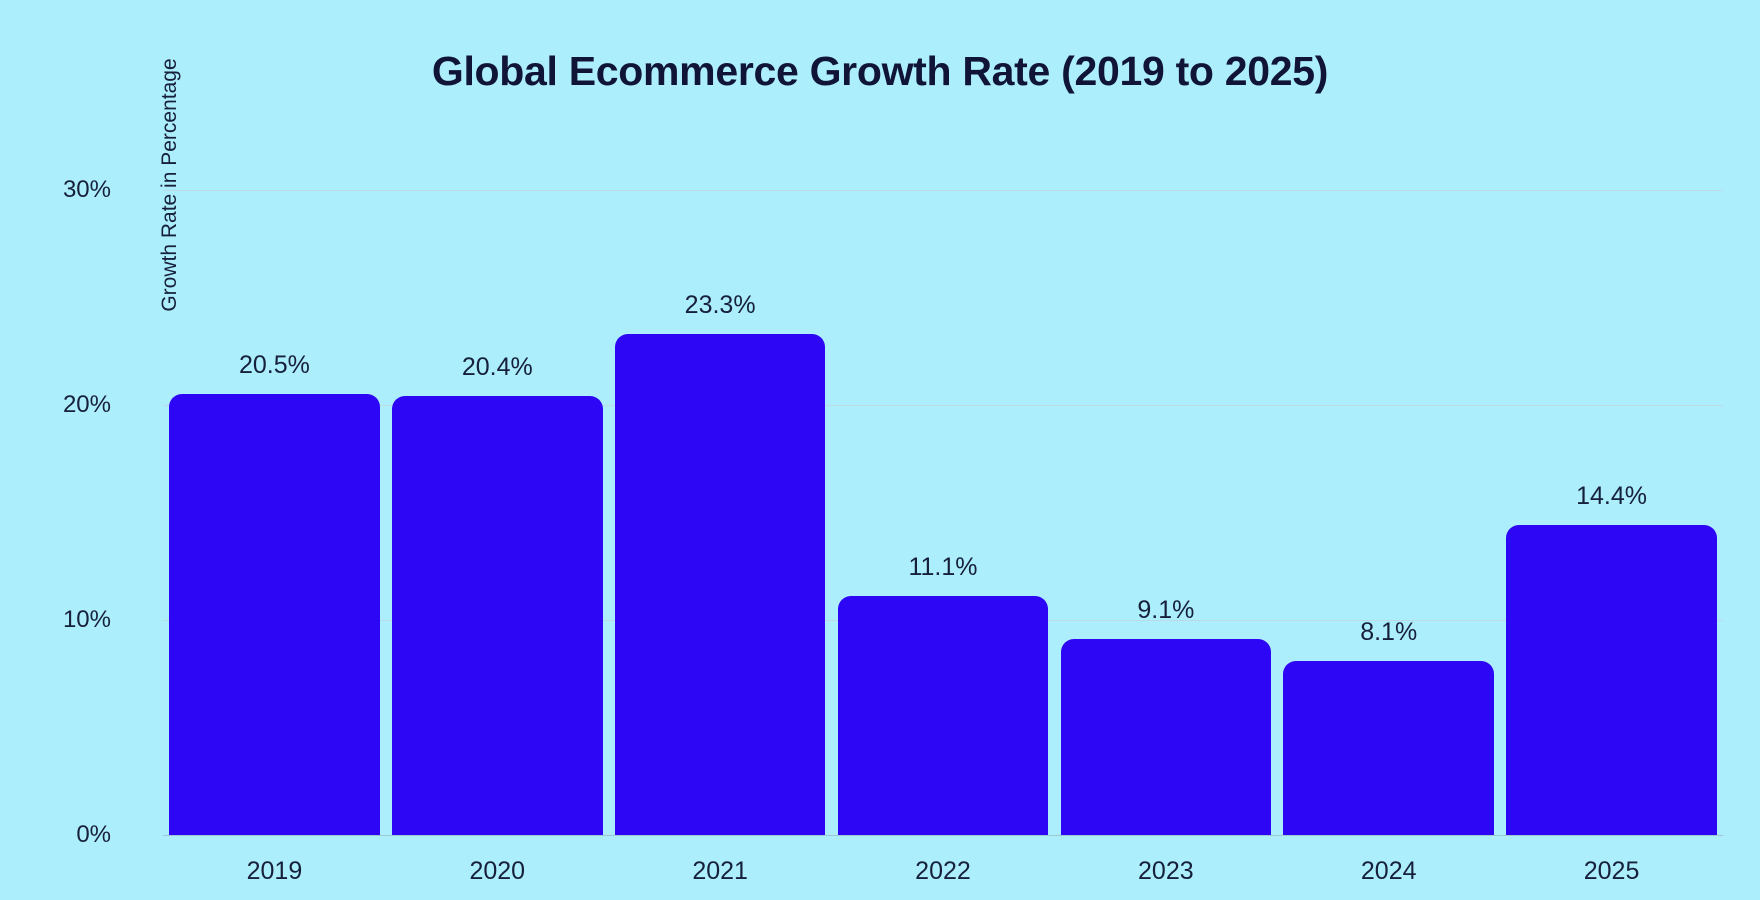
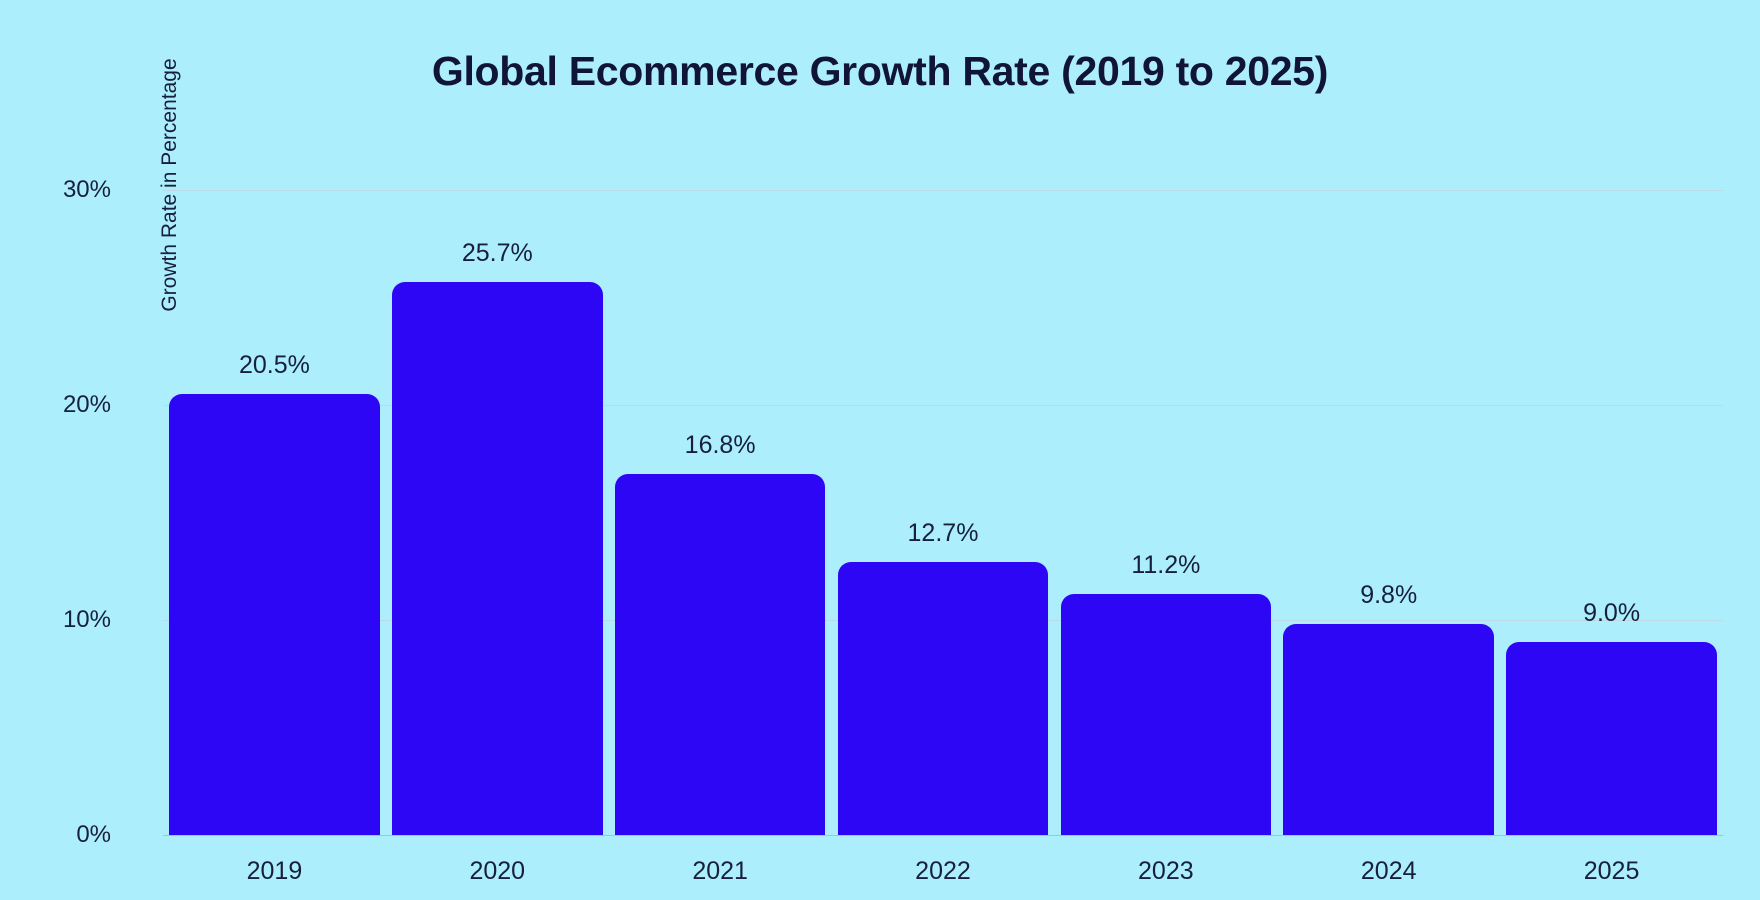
2020: 20.4% -> 25.7%
2021: 23.3% -> 16.8%
2022: 11.1% -> 12.7%
2023: 9.1% -> 11.2%
2024: 8.1% -> 9.8%
2025: 14.4% -> 9.0%
